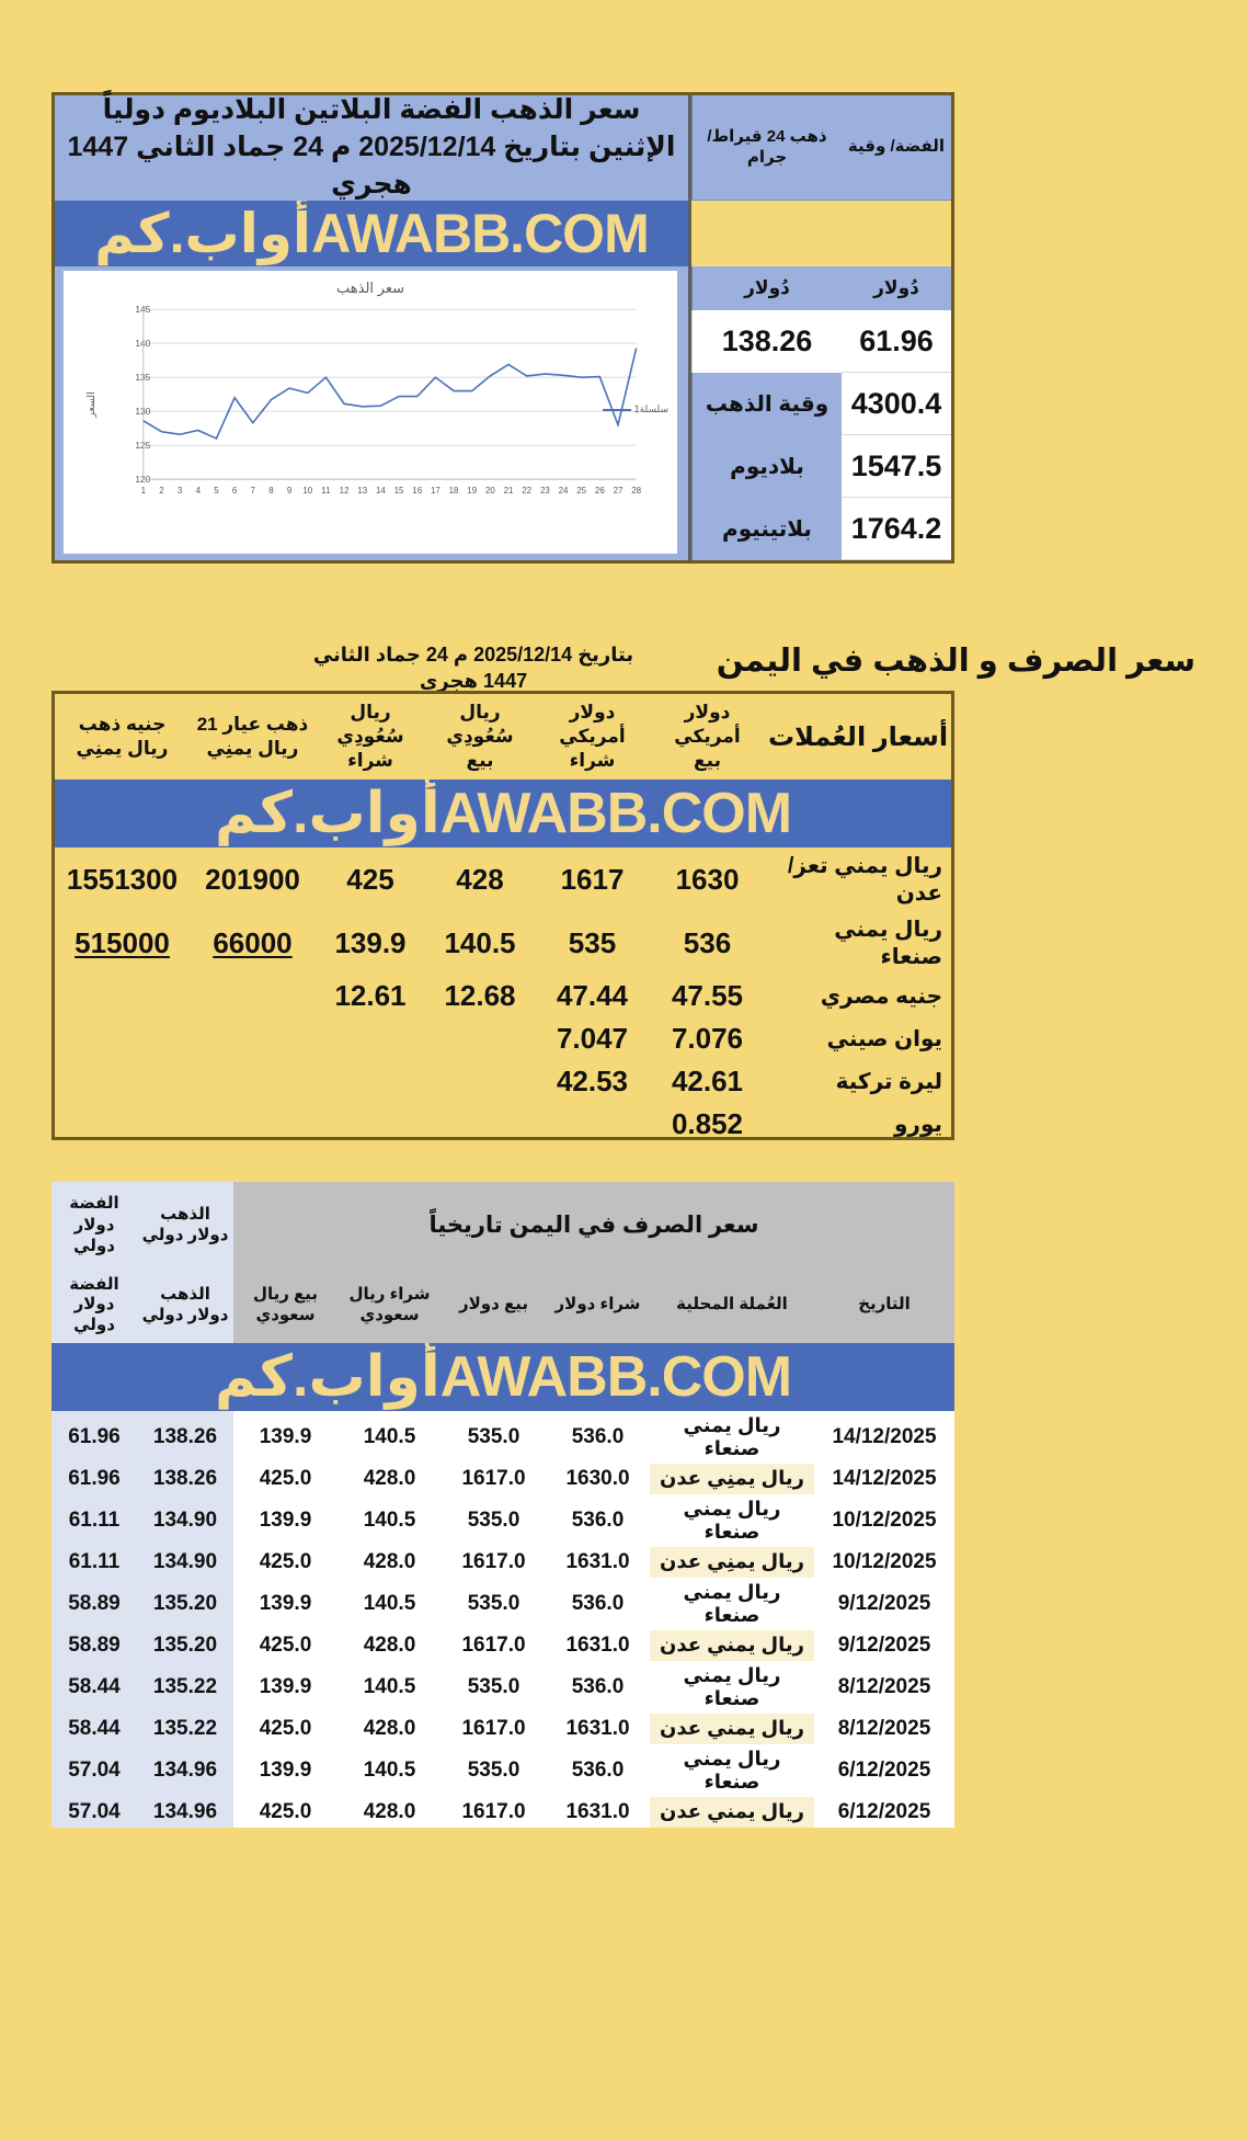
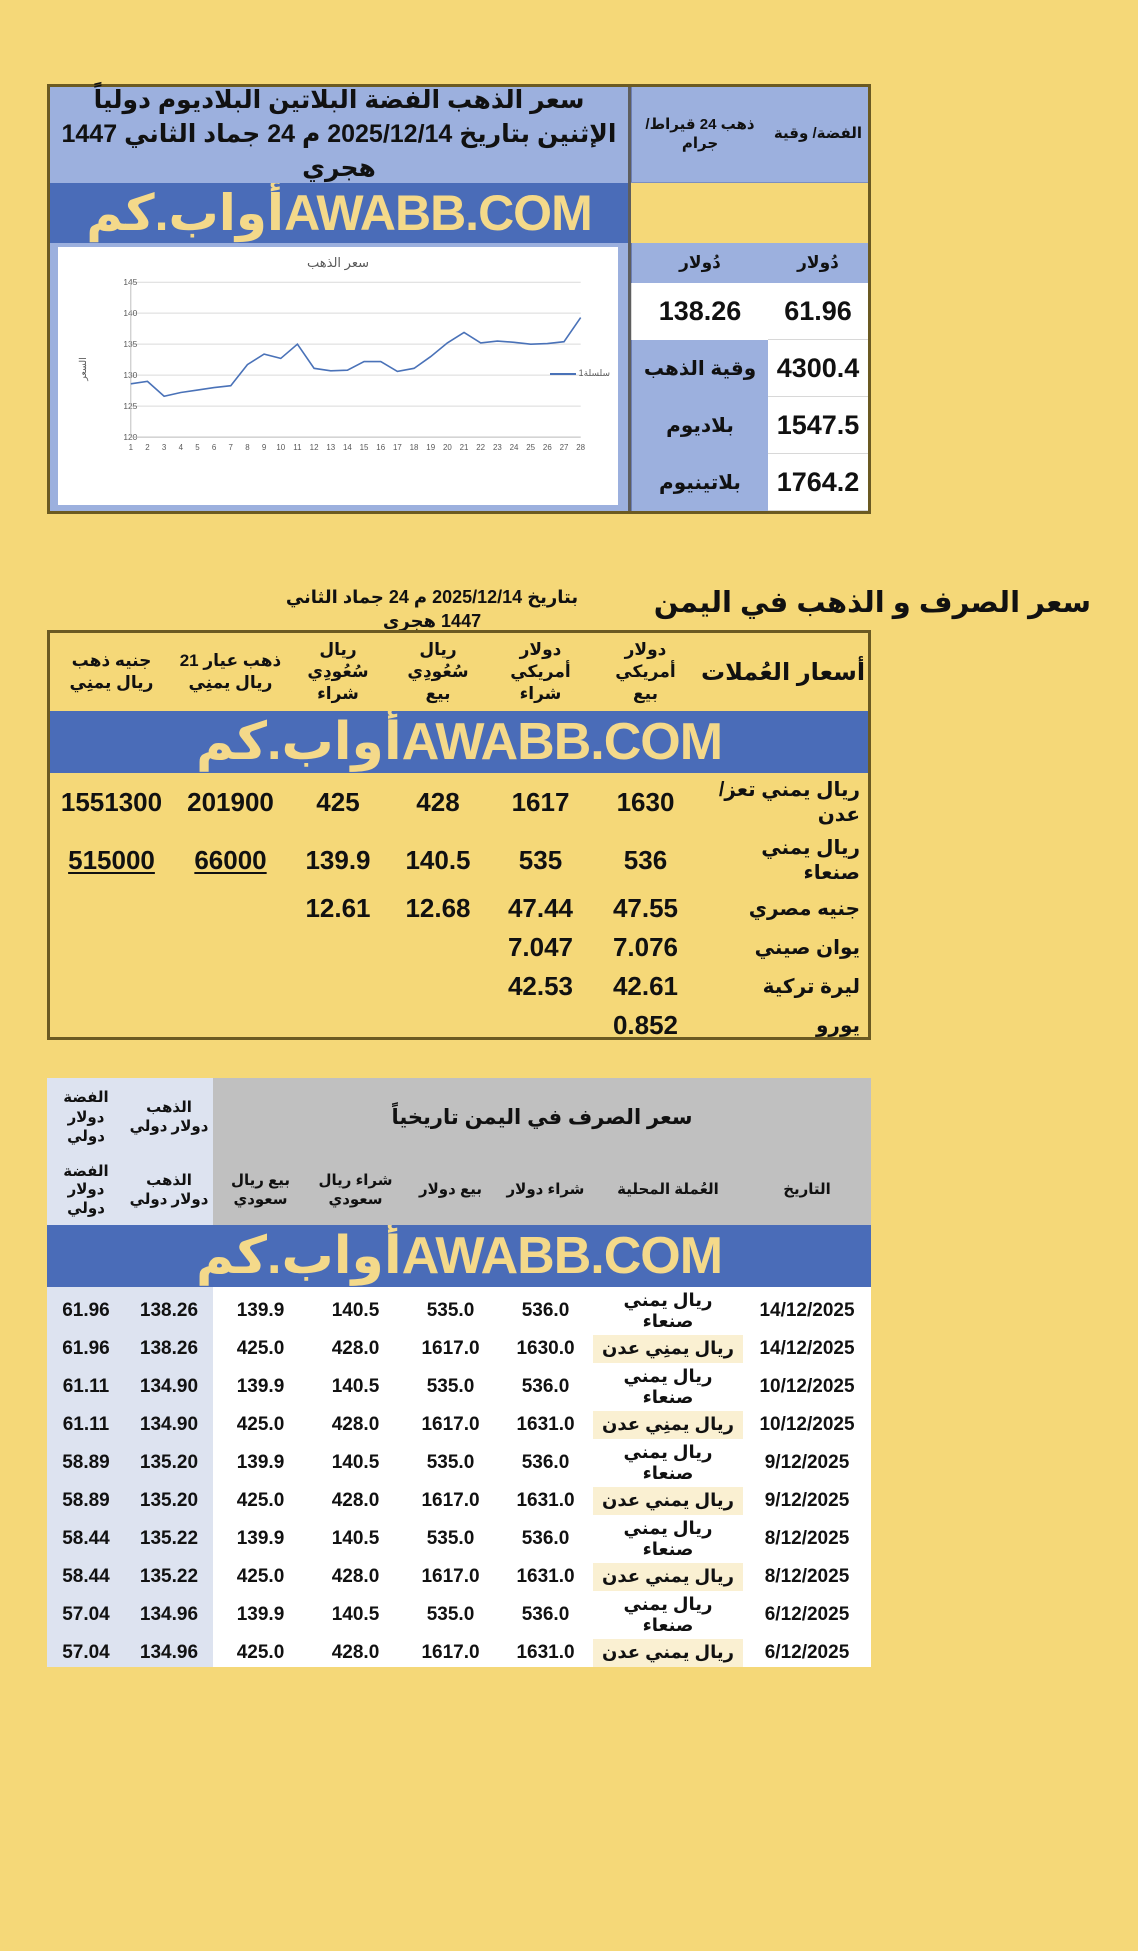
2: 127 -> 129
5: 126 -> 128
6: 132 -> 128
17: 135 -> 131
18: 133 -> 131
27: 128 -> 135
